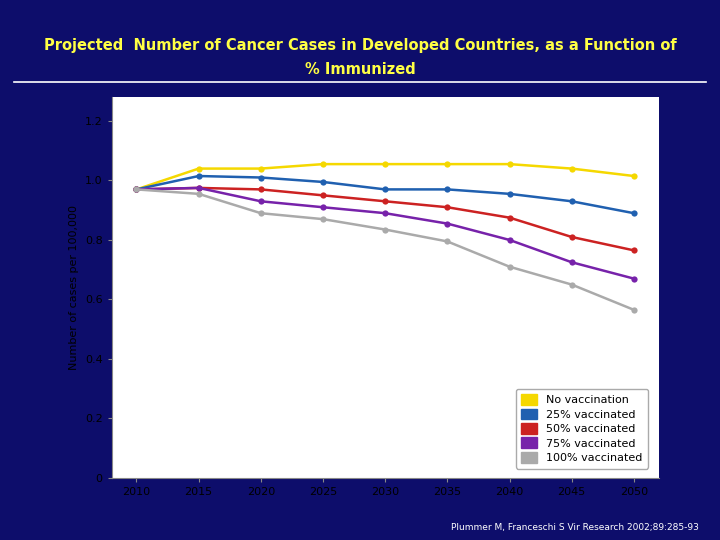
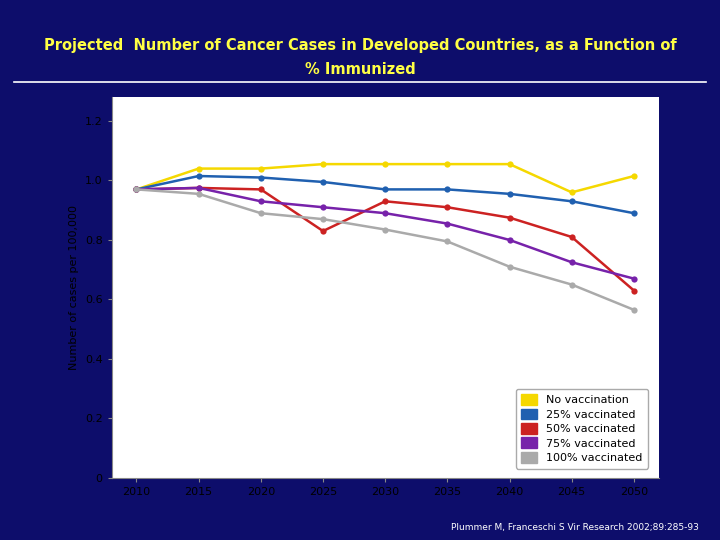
50% vaccinated/2025: 0.950 -> 0.830
No vaccination/2045: 1.040 -> 0.960
50% vaccinated/2050: 0.765 -> 0.630
